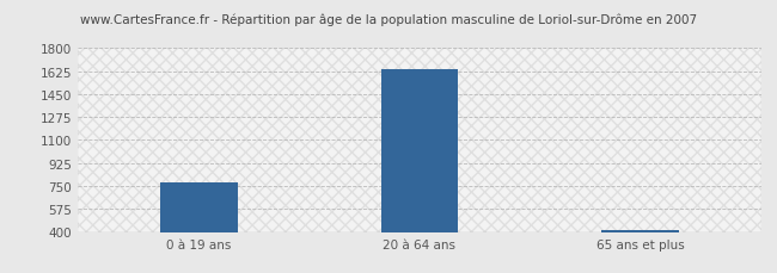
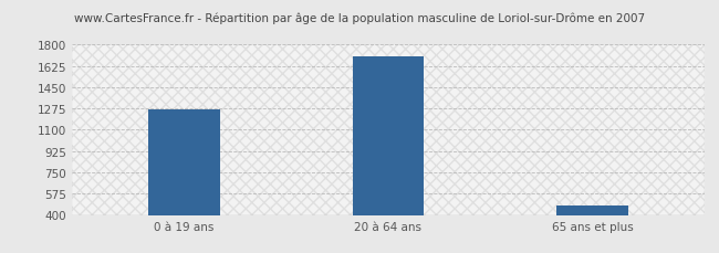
0 à 19 ans: 780 -> 1270
20 à 64 ans: 1640 -> 1700
65 ans et plus: 420 -> 480
